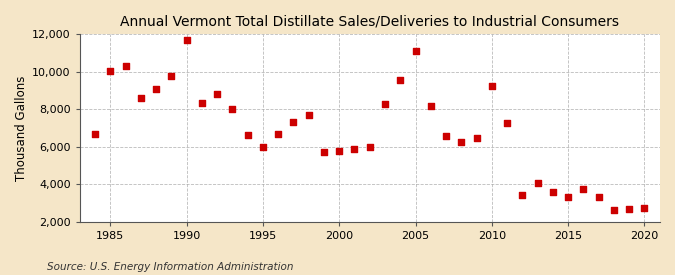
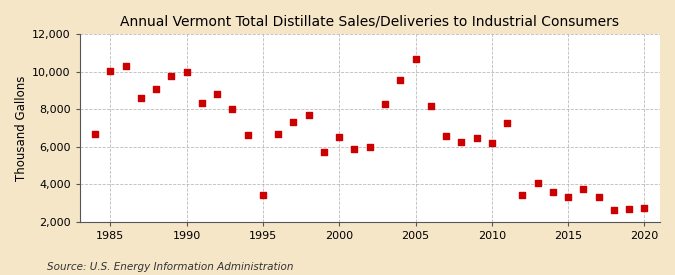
1990: 11,700 -> 10,000
1995: 6,000 -> 3,400
2000: 5,800 -> 6,500
2005: 11,100 -> 10,700
2010: 9,200 -> 6,200
